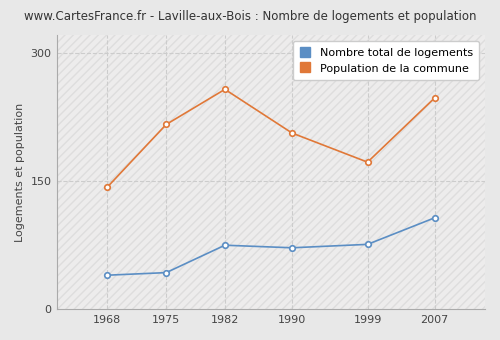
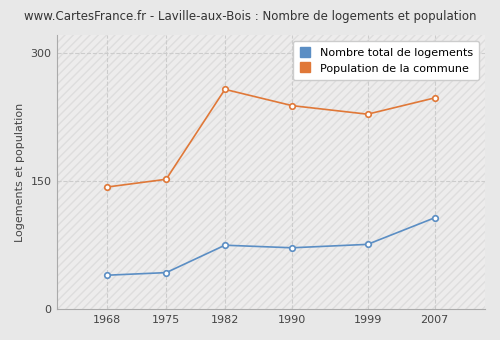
Population de la commune/1975: 216 -> 152
Population de la commune/1990: 206 -> 238
Population de la commune/1999: 172 -> 228
